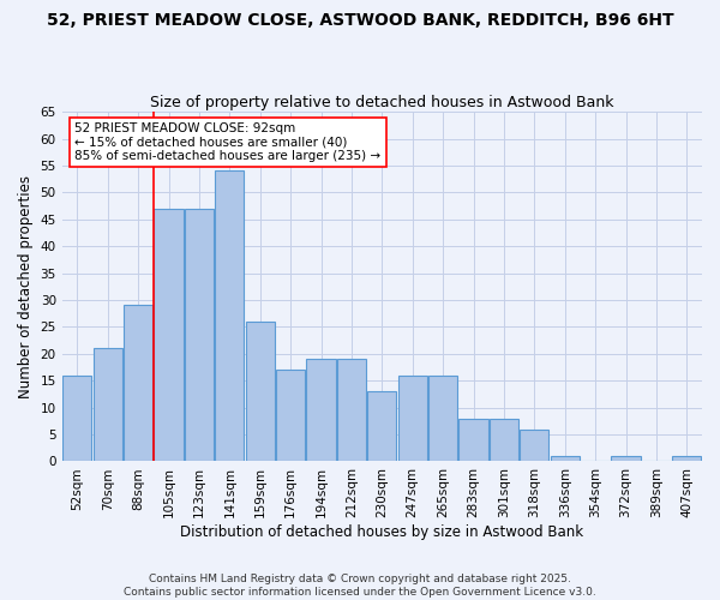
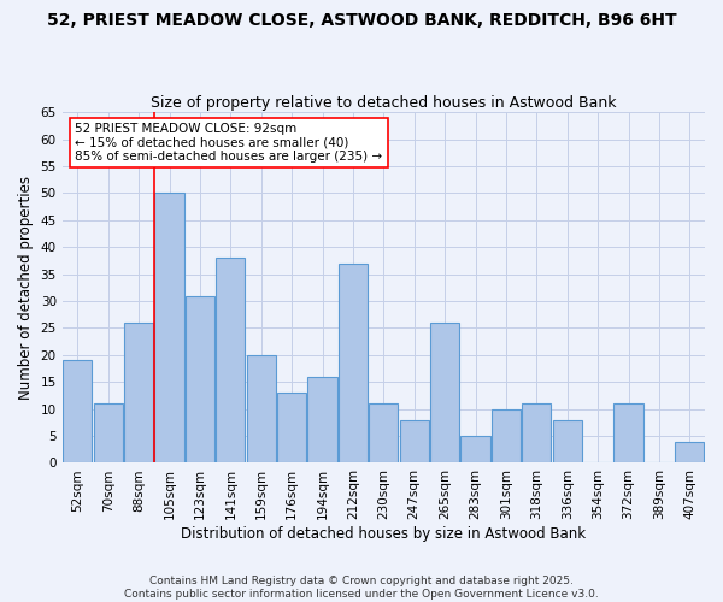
52sqm: 16 -> 19
70sqm: 21 -> 11
88sqm: 29 -> 26
105sqm: 47 -> 50
123sqm: 47 -> 31
141sqm: 54 -> 38
159sqm: 26 -> 20
176sqm: 17 -> 13
194sqm: 19 -> 16
212sqm: 19 -> 37
230sqm: 13 -> 11
247sqm: 16 -> 8
265sqm: 16 -> 26
283sqm: 8 -> 5
301sqm: 8 -> 10
318sqm: 6 -> 11
336sqm: 1 -> 8
372sqm: 1 -> 11
407sqm: 1 -> 4
